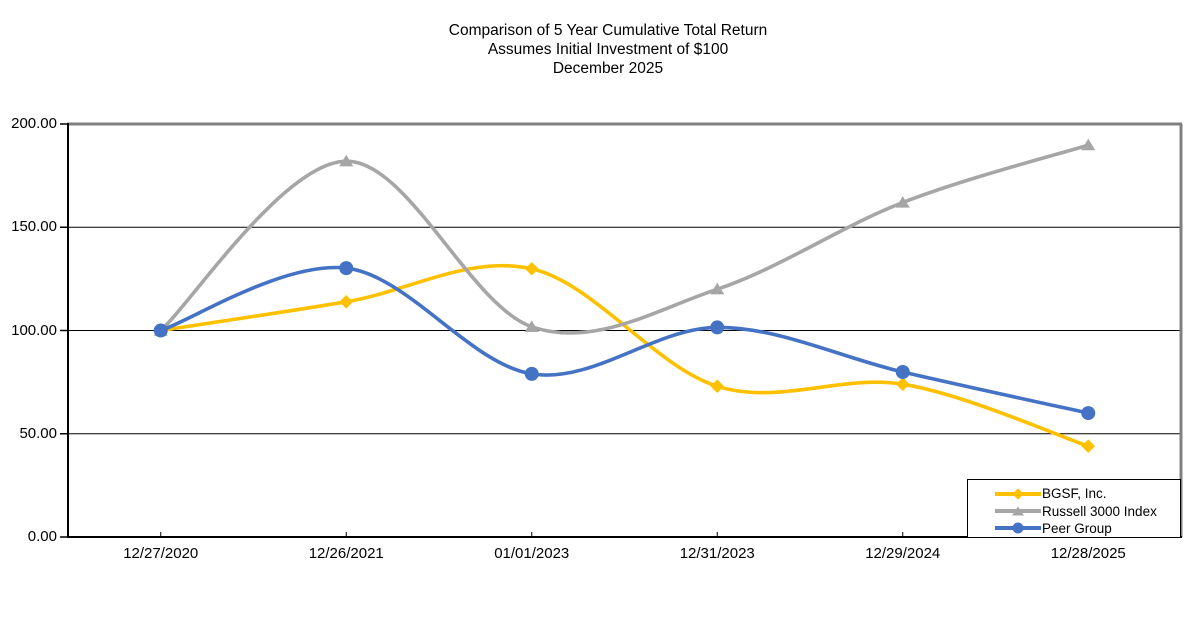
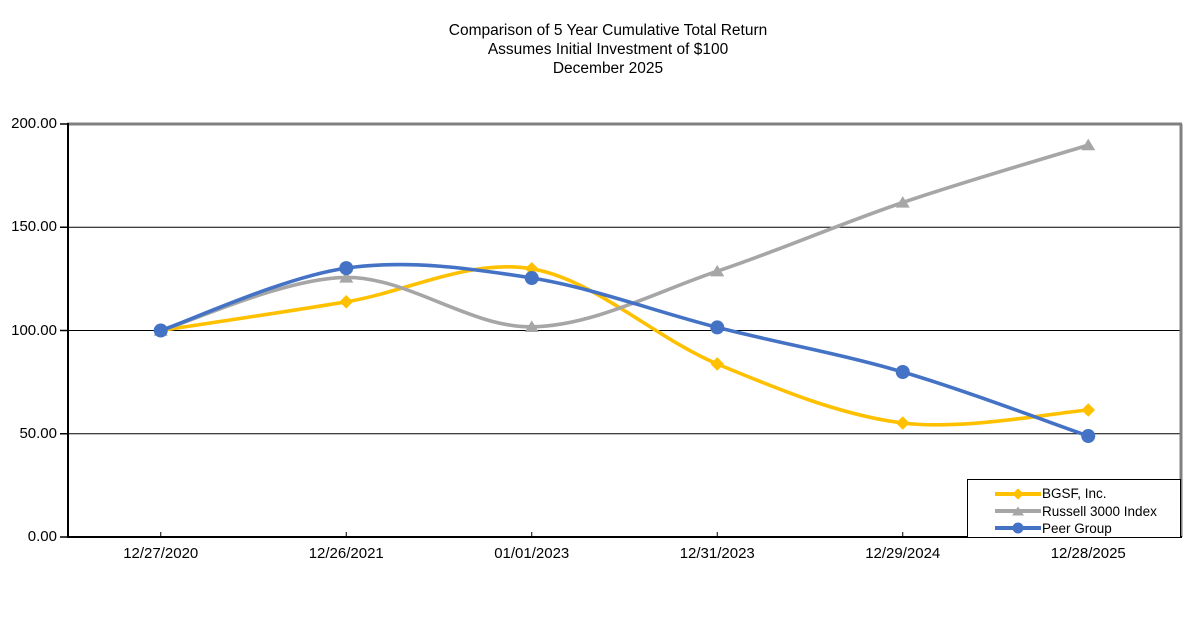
Russell 3000 Index/12/26/2021: 182 -> 126
Peer Group/01/01/2023: 79 -> 125
BGSF, Inc./12/31/2023: 73 -> 84
Russell 3000 Index/12/31/2023: 120 -> 129
BGSF, Inc./12/29/2024: 74 -> 55
BGSF, Inc./12/28/2025: 44 -> 62
Peer Group/12/28/2025: 60 -> 49
